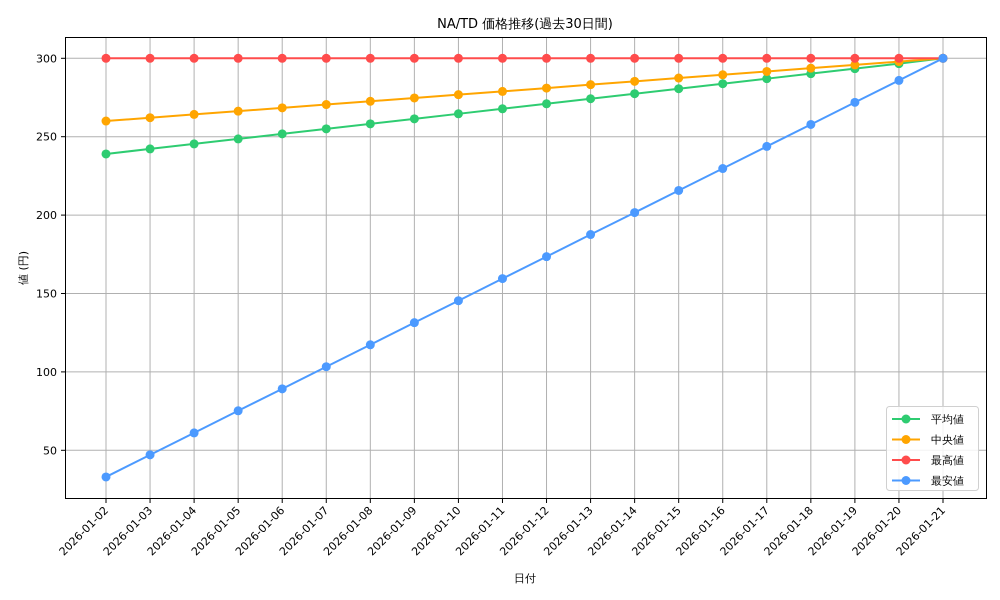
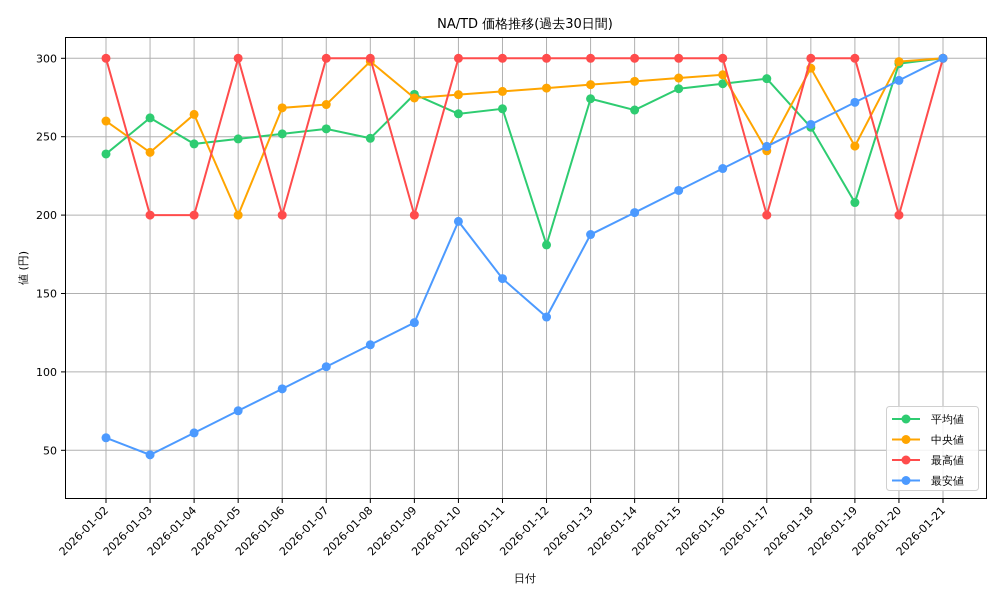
最安値/2026-01-02: 33 -> 58
平均値/2026-01-03: 242 -> 262
中央値/2026-01-03: 262 -> 240
最高値/2026-01-03: 300 -> 200
最高値/2026-01-04: 300 -> 200
中央値/2026-01-05: 266 -> 200
最高値/2026-01-06: 300 -> 200
平均値/2026-01-08: 258 -> 249
中央値/2026-01-08: 273 -> 298
平均値/2026-01-09: 261 -> 277
最高値/2026-01-09: 300 -> 200
最安値/2026-01-10: 145 -> 196
平均値/2026-01-12: 271 -> 181
最安値/2026-01-12: 174 -> 135
平均値/2026-01-14: 277 -> 267
中央値/2026-01-17: 292 -> 241
最高値/2026-01-17: 300 -> 200
平均値/2026-01-18: 290 -> 256
平均値/2026-01-19: 293 -> 208
中央値/2026-01-19: 296 -> 244
最高値/2026-01-20: 300 -> 200
